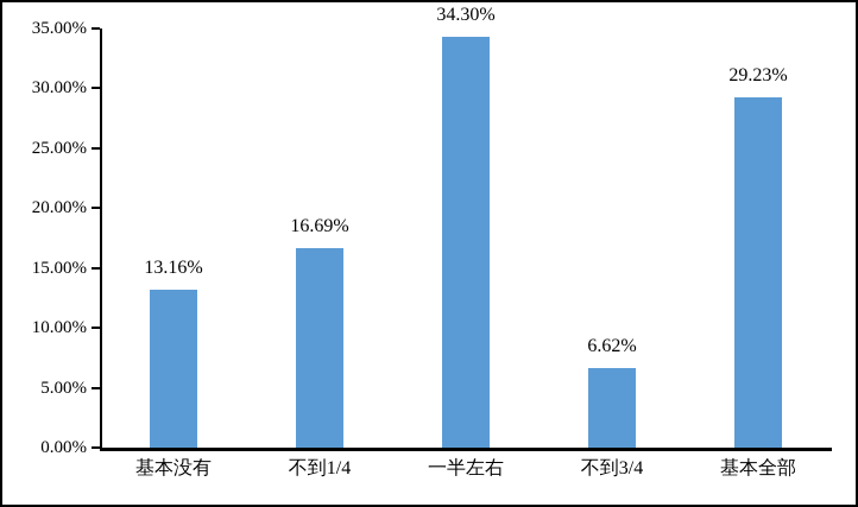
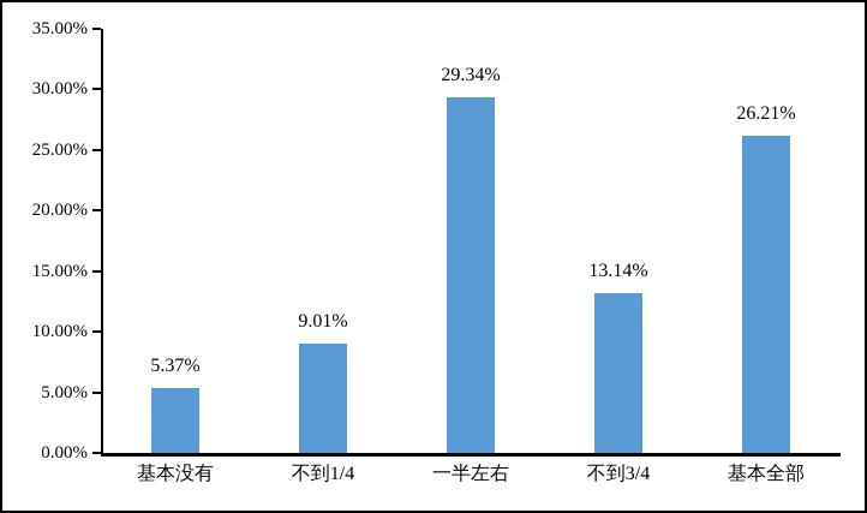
基本没有: 13.16% -> 5.37%
不到1/4: 16.69% -> 9.01%
一半左右: 34.30% -> 29.34%
不到3/4: 6.62% -> 13.14%
基本全部: 29.23% -> 26.21%
